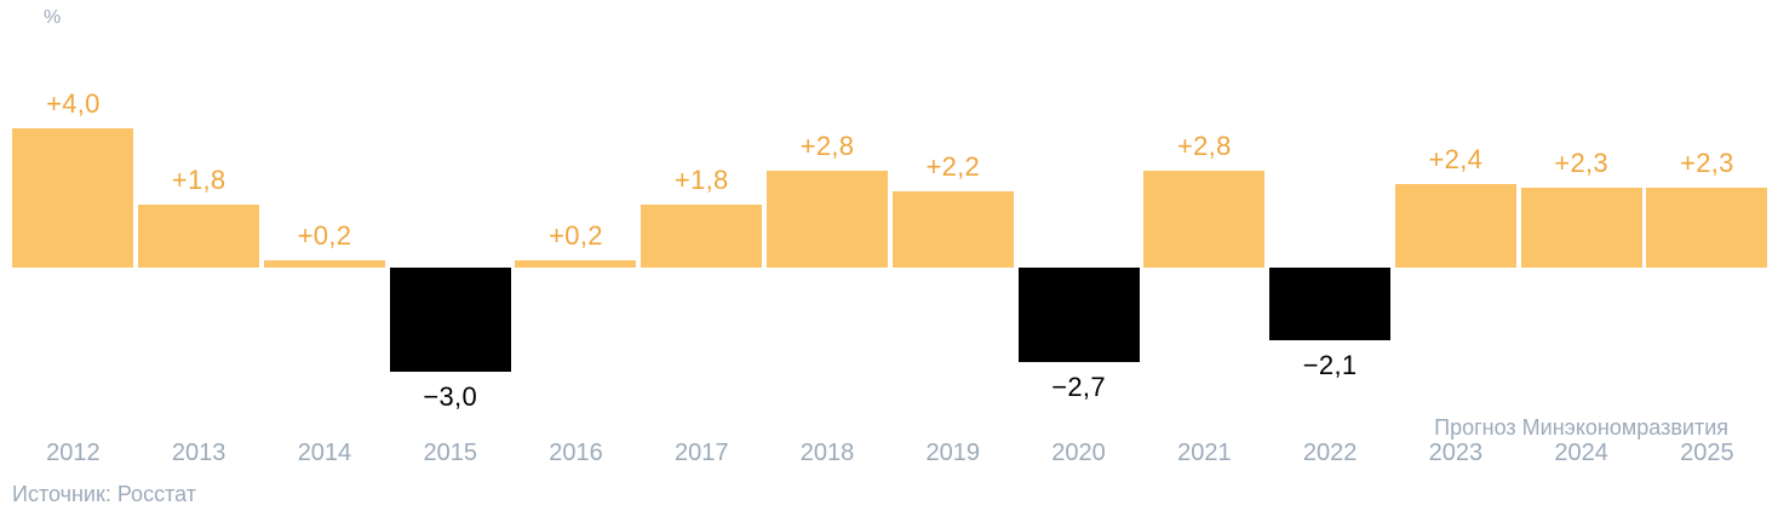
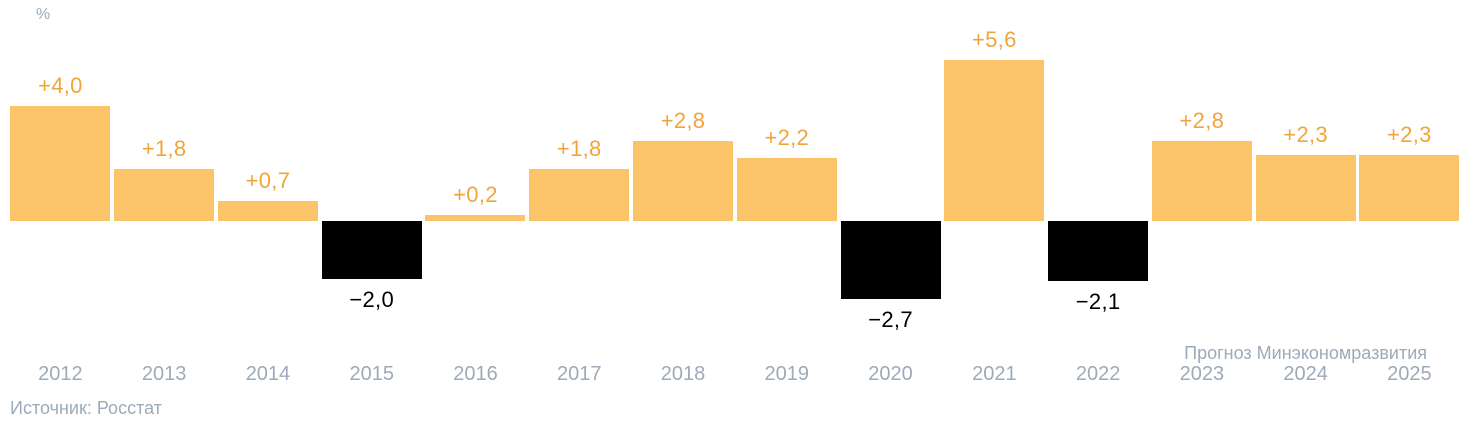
2014: +0,2 -> +0,7
2015: −3,0 -> −2,0
2021: +2,8 -> +5,6
2023: +2,4 -> +2,8
